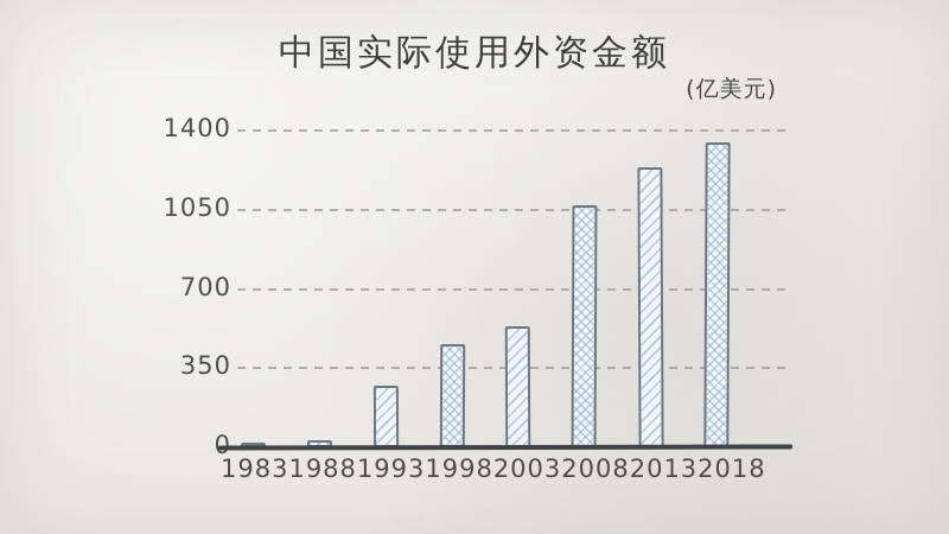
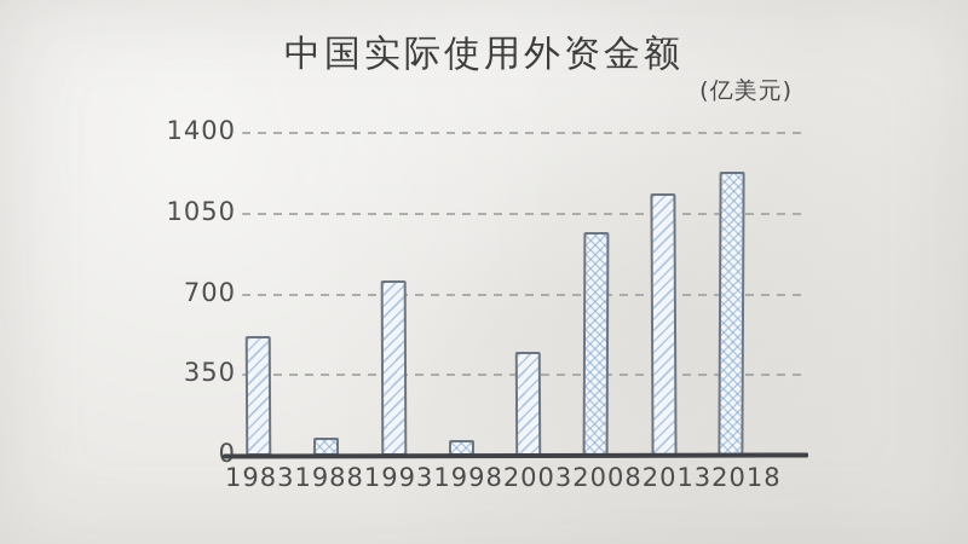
1983: 10 -> 520
1988: 30 -> 80
1993: 280 -> 760
1998: 460 -> 70
2003: 540 -> 450
2008: 1070 -> 970
2013: 1240 -> 1140
2018: 1350 -> 1230
